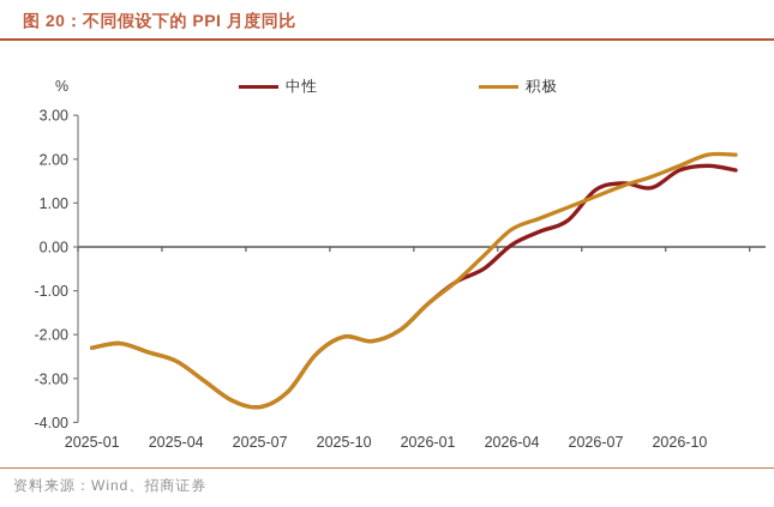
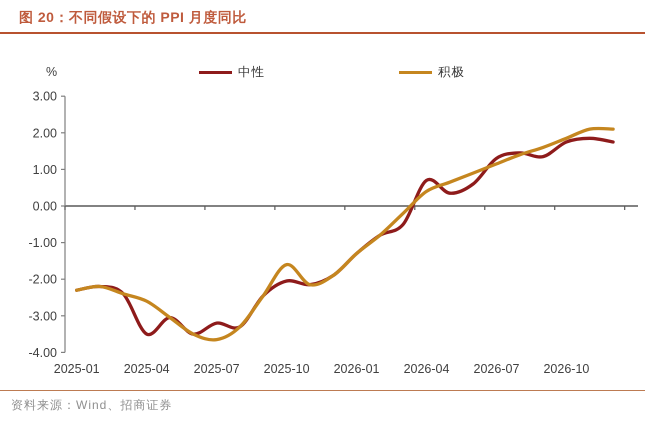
中性/2025-04: -2.6 -> -3.5
中性/2025-07: -3.6 -> -3.2
积极/2025-10: -2.0 -> -1.6
中性/2026-04: 0.1 -> 0.7
